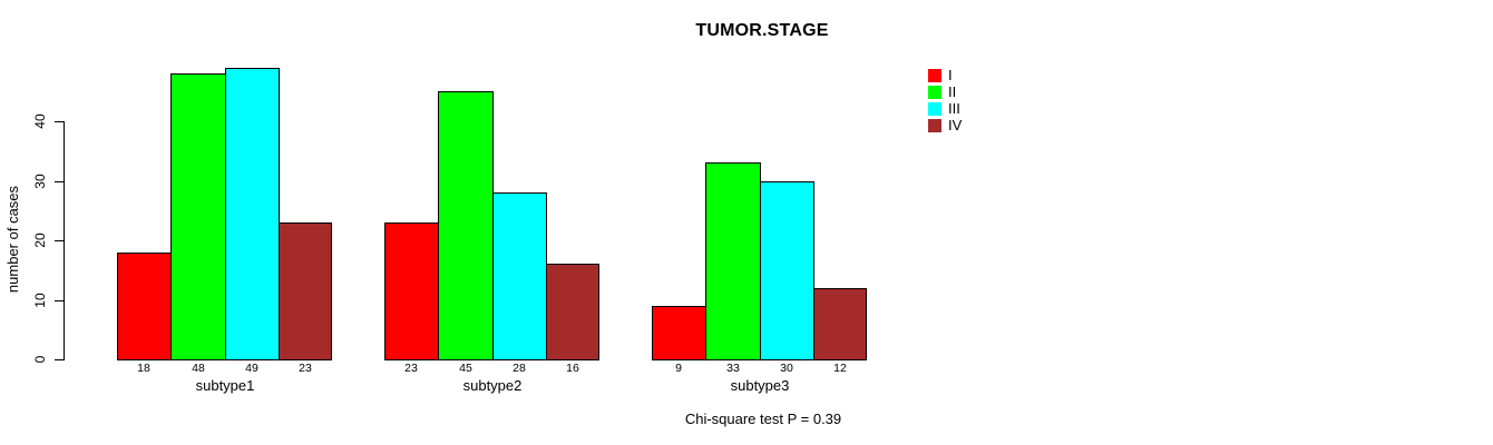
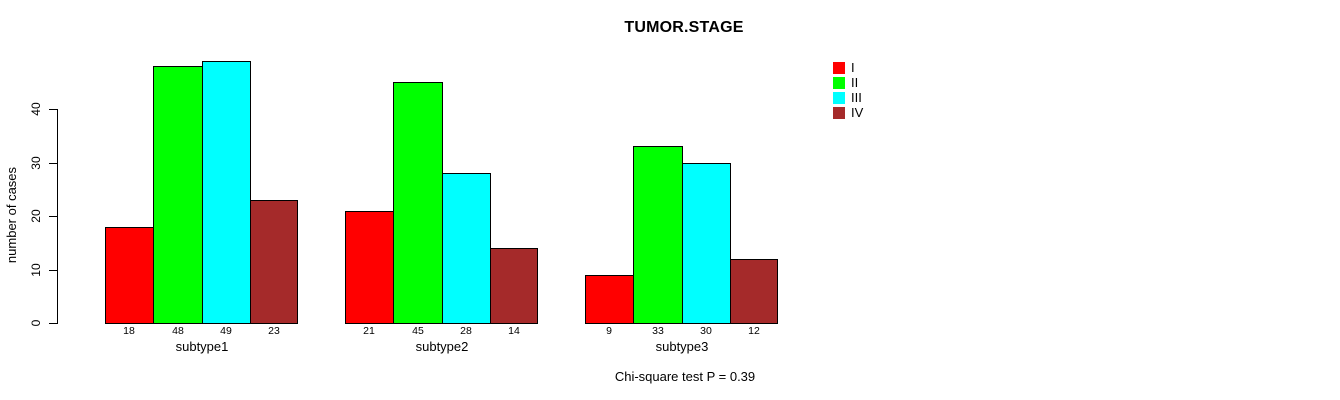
I/subtype2: 23 -> 21
IV/subtype2: 16 -> 14
